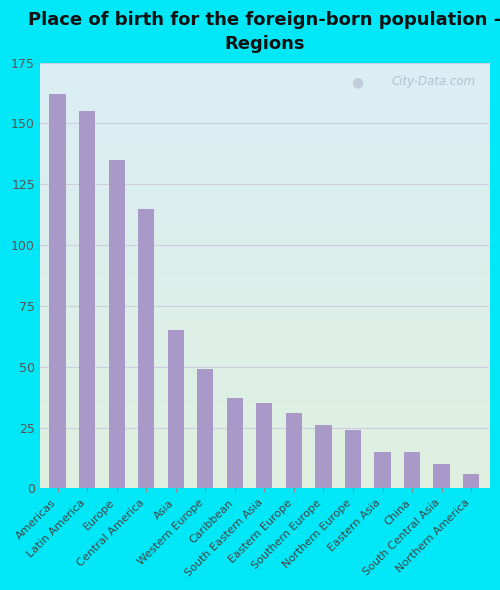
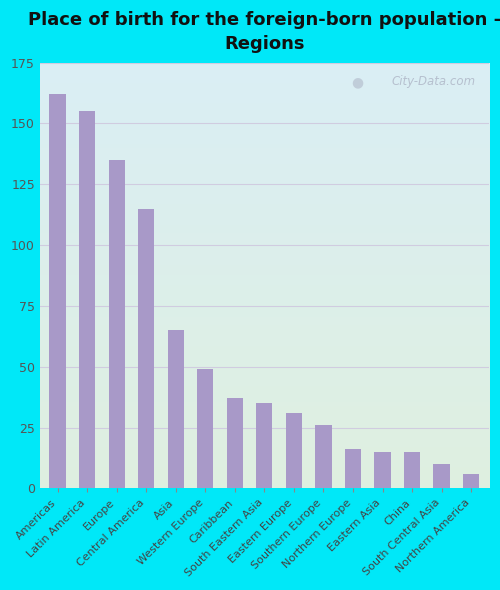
Northern Europe: 24 -> 16
